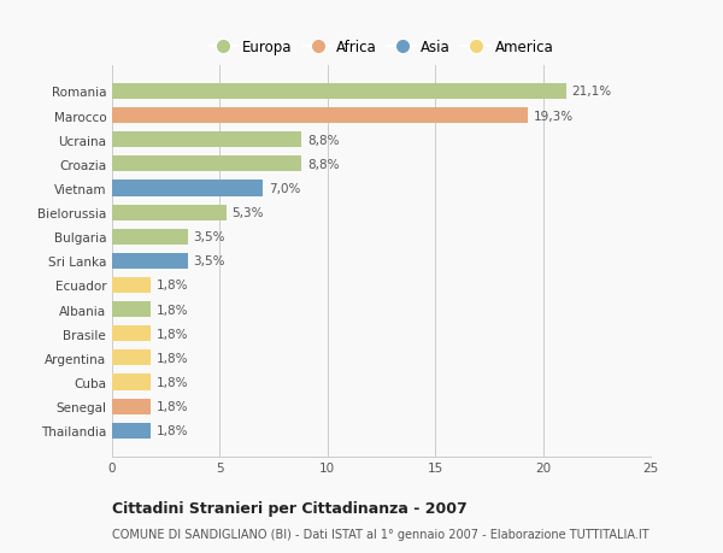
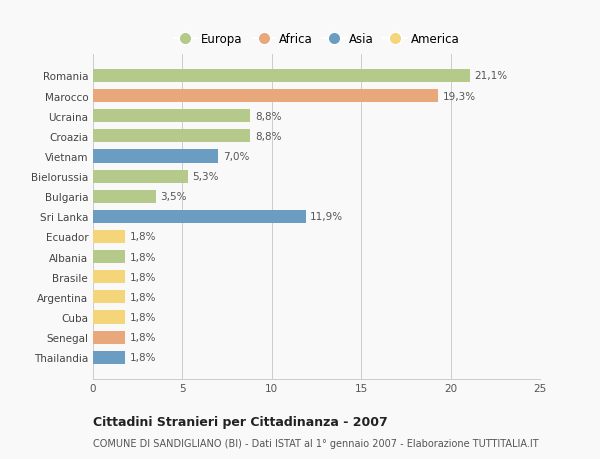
Sri Lanka: 3,5% -> 11,9%
